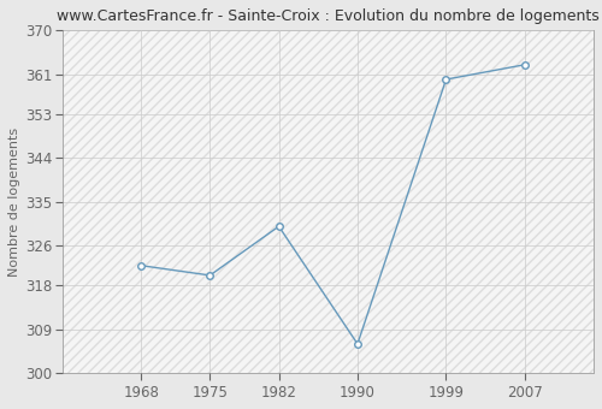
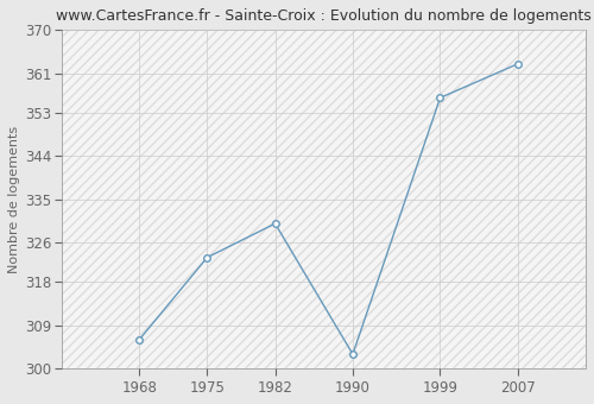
1968: 322 -> 306
1975: 320 -> 323
1990: 306 -> 303
1999: 360 -> 356
